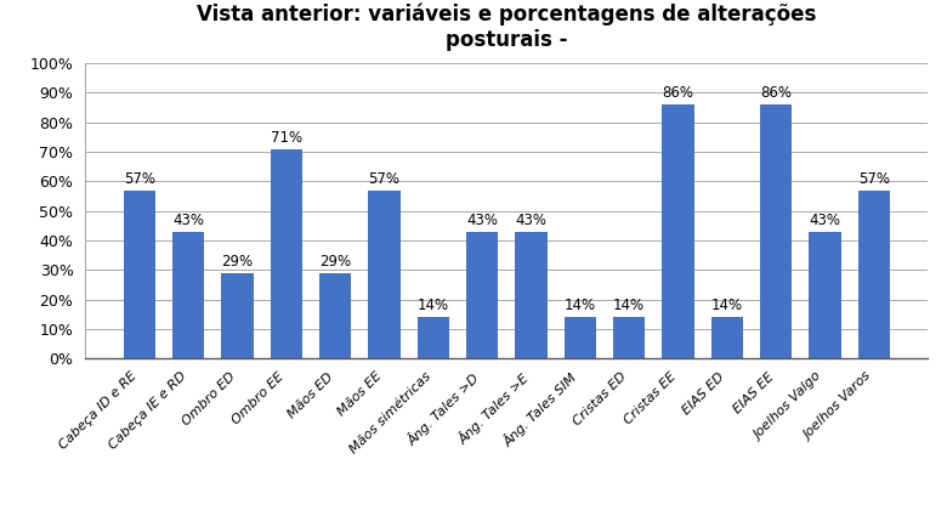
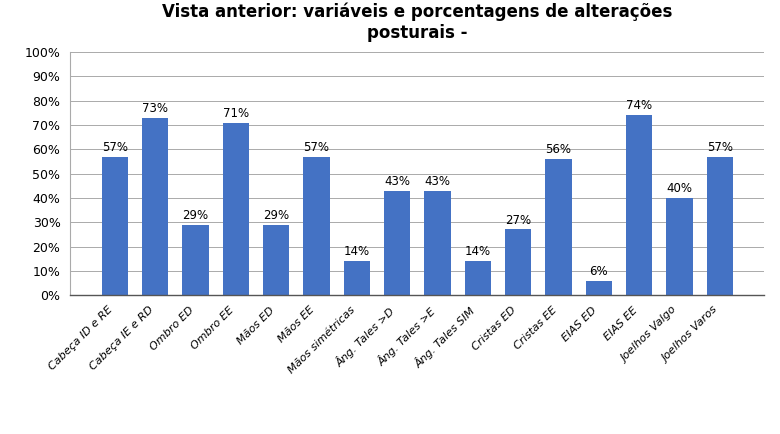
Cabeça IE e RD: 43% -> 73%
Cristas ED: 14% -> 27%
Cristas EE: 86% -> 56%
EIAS ED: 14% -> 6%
EIAS EE: 86% -> 74%
Joelhos Valgo: 43% -> 40%
